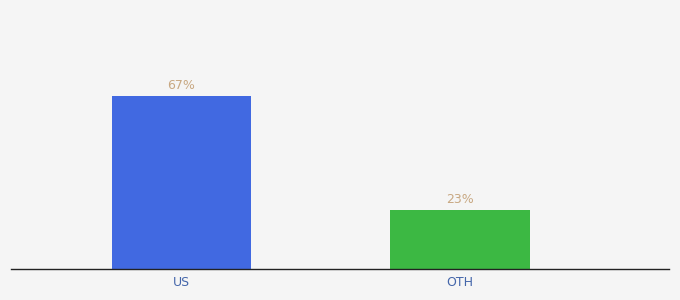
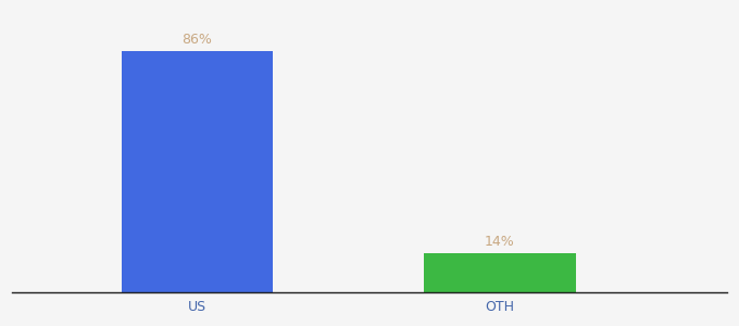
US: 67% -> 86%
OTH: 23% -> 14%
